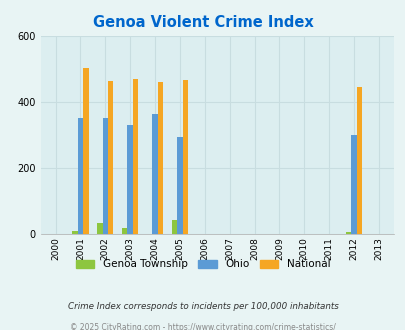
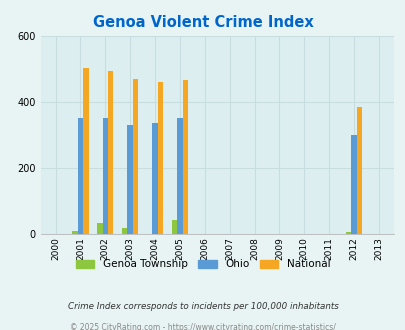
National/2002: 465 -> 494
Ohio/2004: 365 -> 338
Ohio/2005: 295 -> 352
National/2012: 445 -> 387
